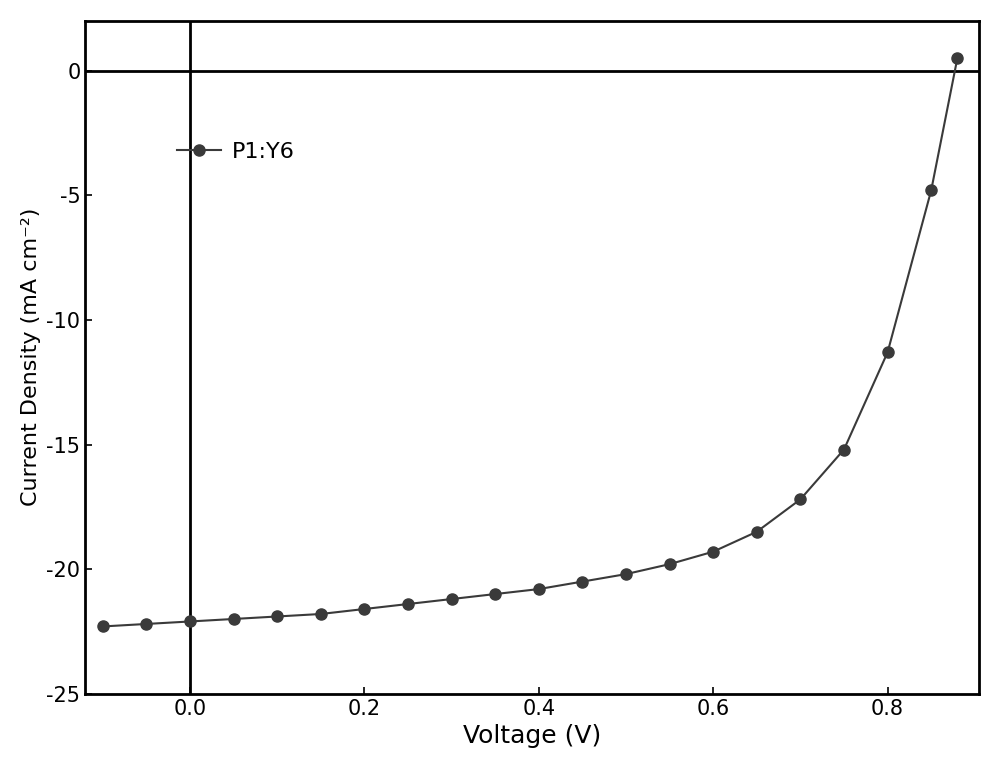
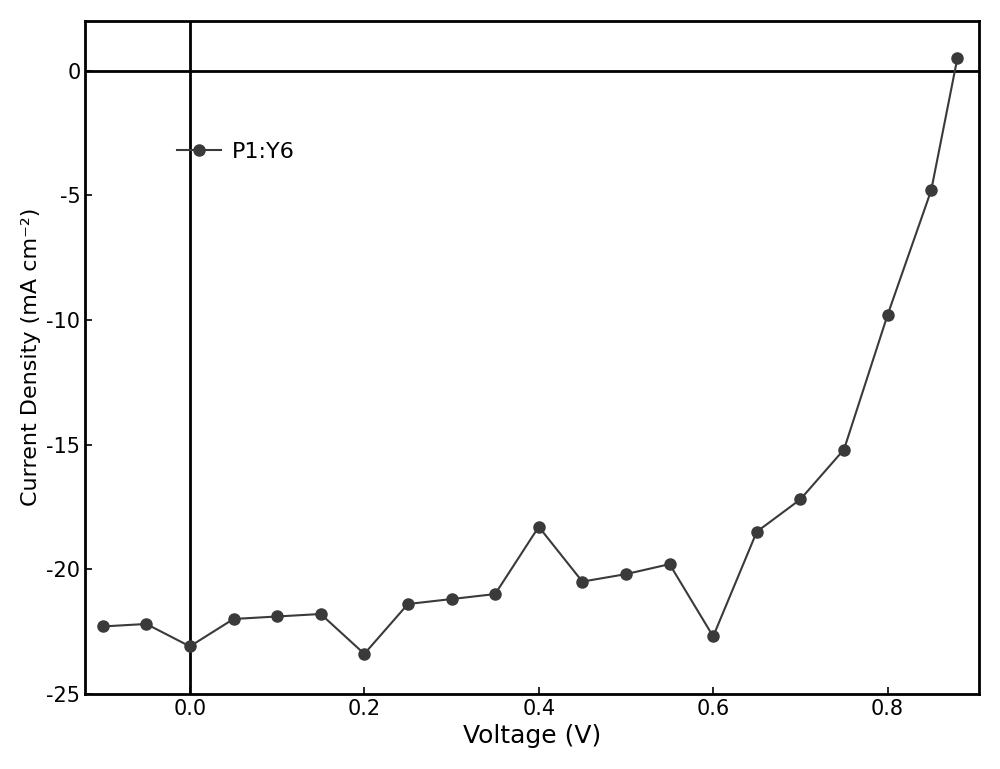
0.0: -22.1 -> -23.1
0.2: -21.6 -> -23.4
0.4: -20.8 -> -18.3
0.6: -19.3 -> -22.7
0.8: -11.3 -> -9.8
